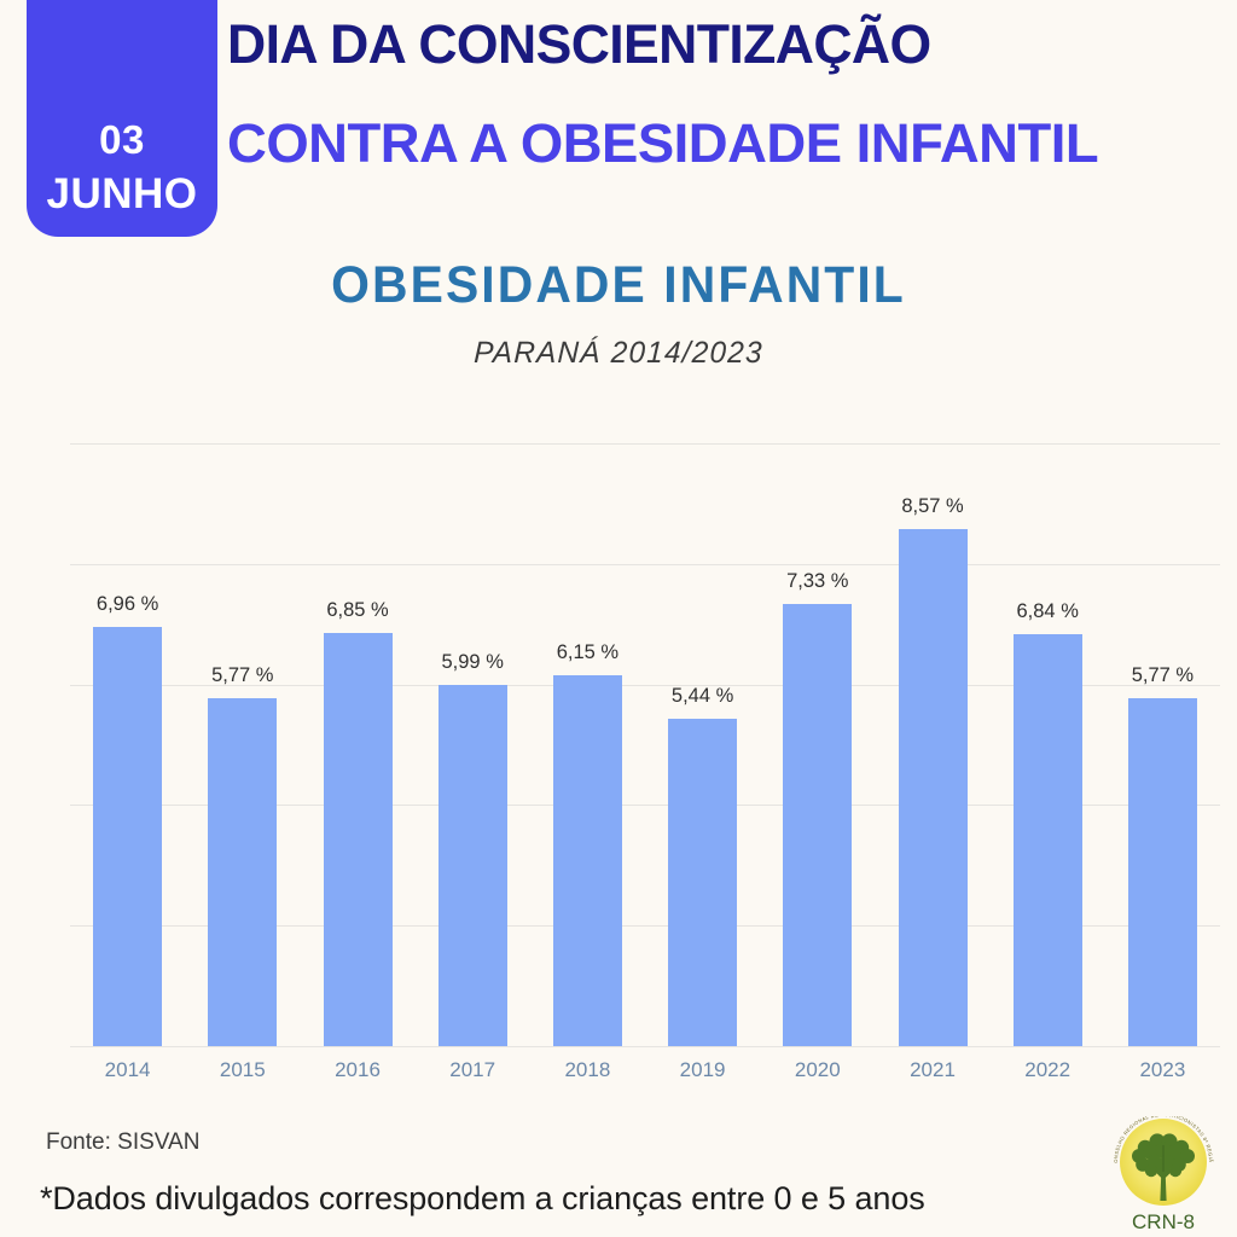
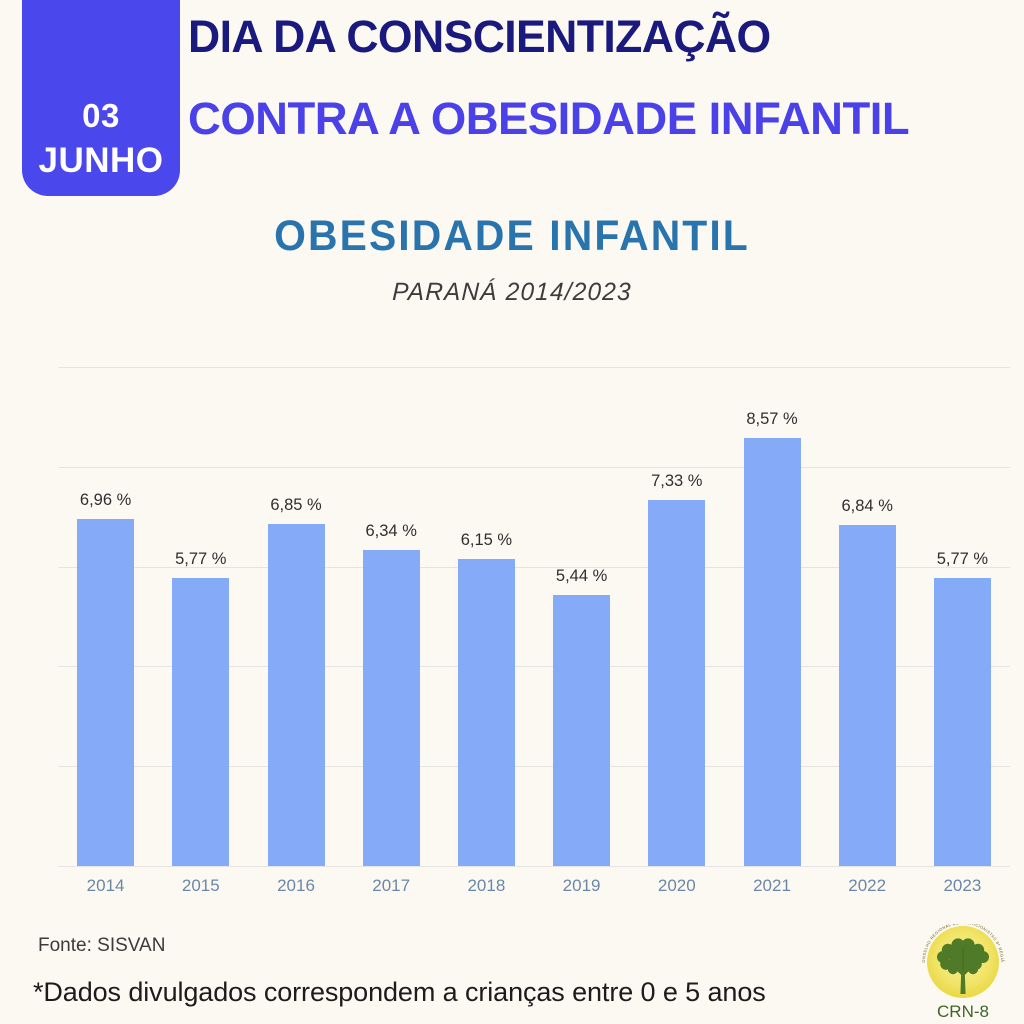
2017: 5,99 -> 6,34
